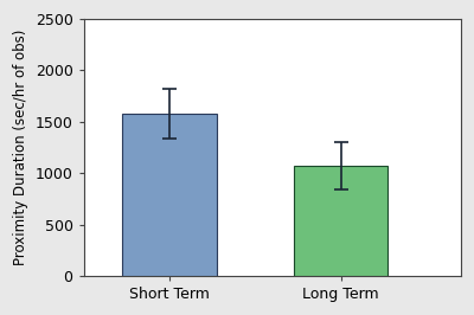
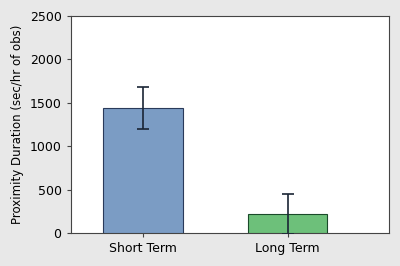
Short Term: 1580 -> 1440
Long Term: 1070 -> 220
